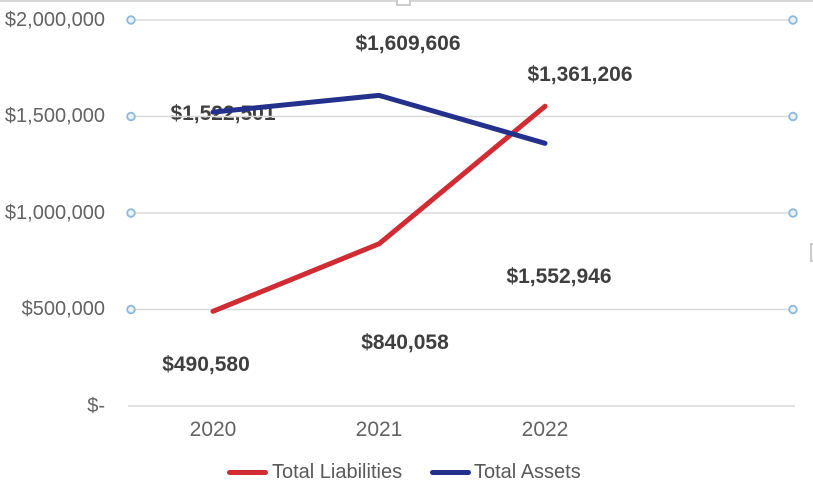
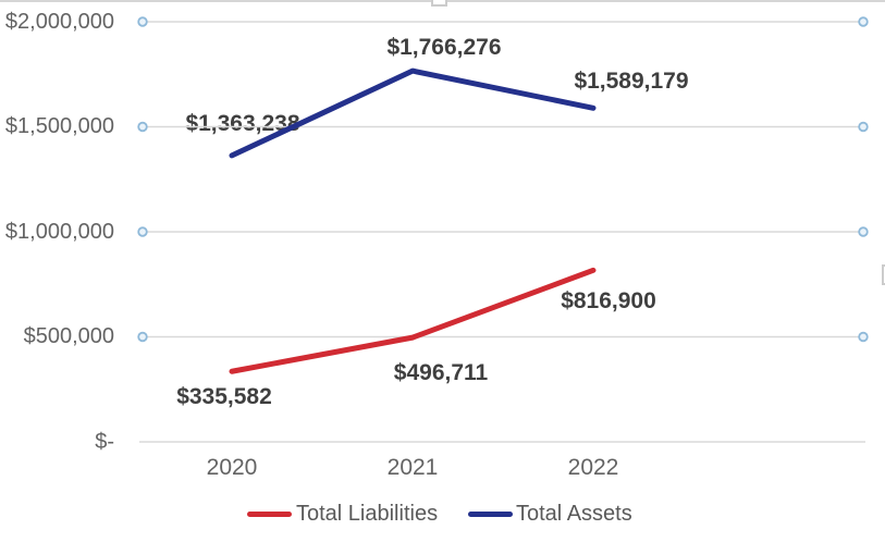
Total Liabilities/2020: $490,580 -> $335,582
Total Assets/2020: $1,522,501 -> $1,363,238
Total Liabilities/2021: $840,058 -> $496,711
Total Assets/2021: $1,609,606 -> $1,766,276
Total Liabilities/2022: $1,552,946 -> $816,900
Total Assets/2022: $1,361,206 -> $1,589,179
